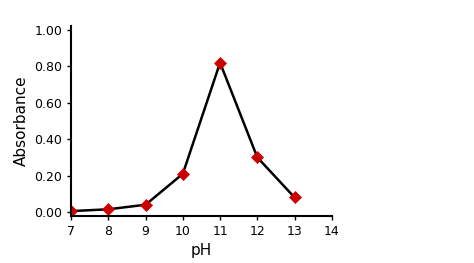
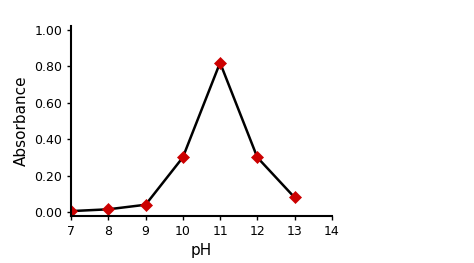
10: 0.21 -> 0.30
